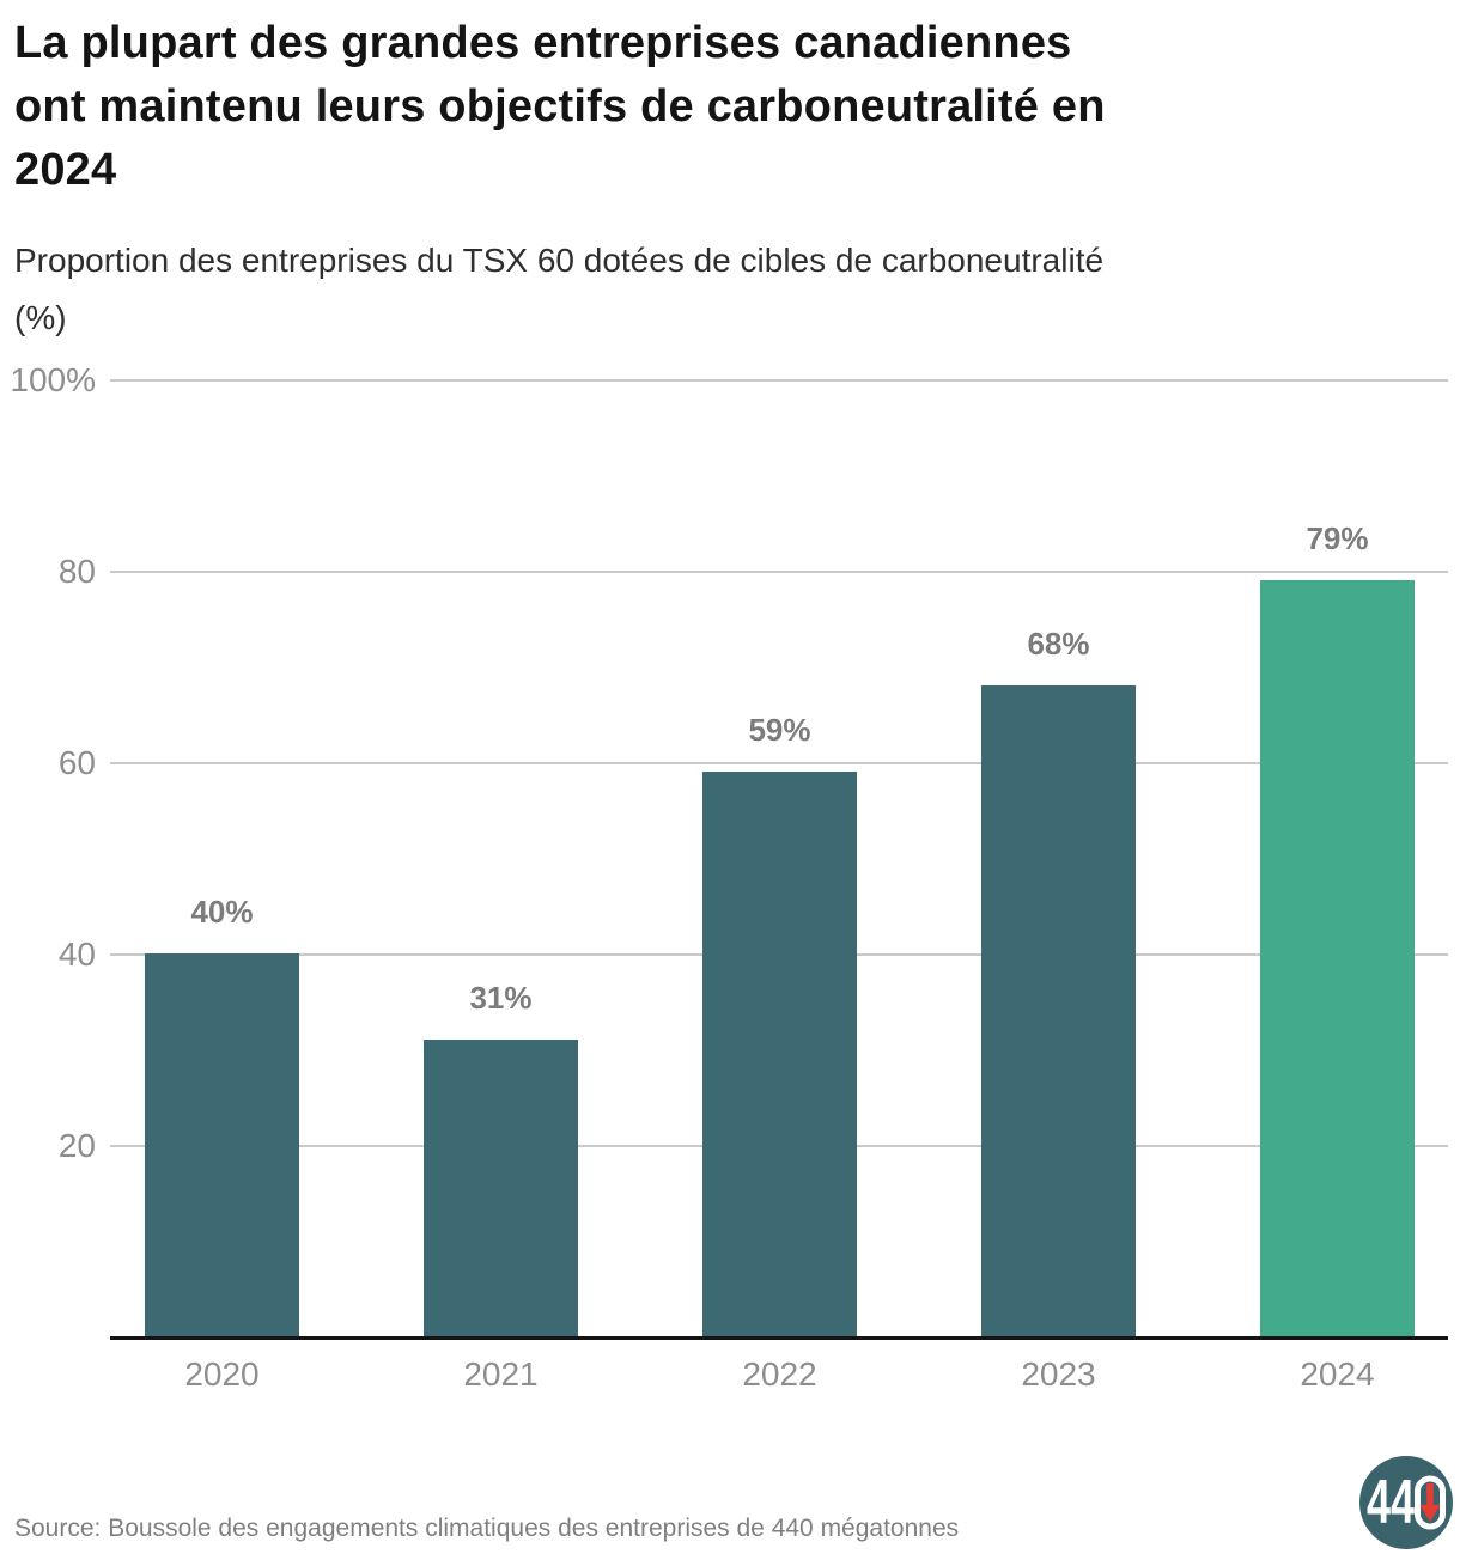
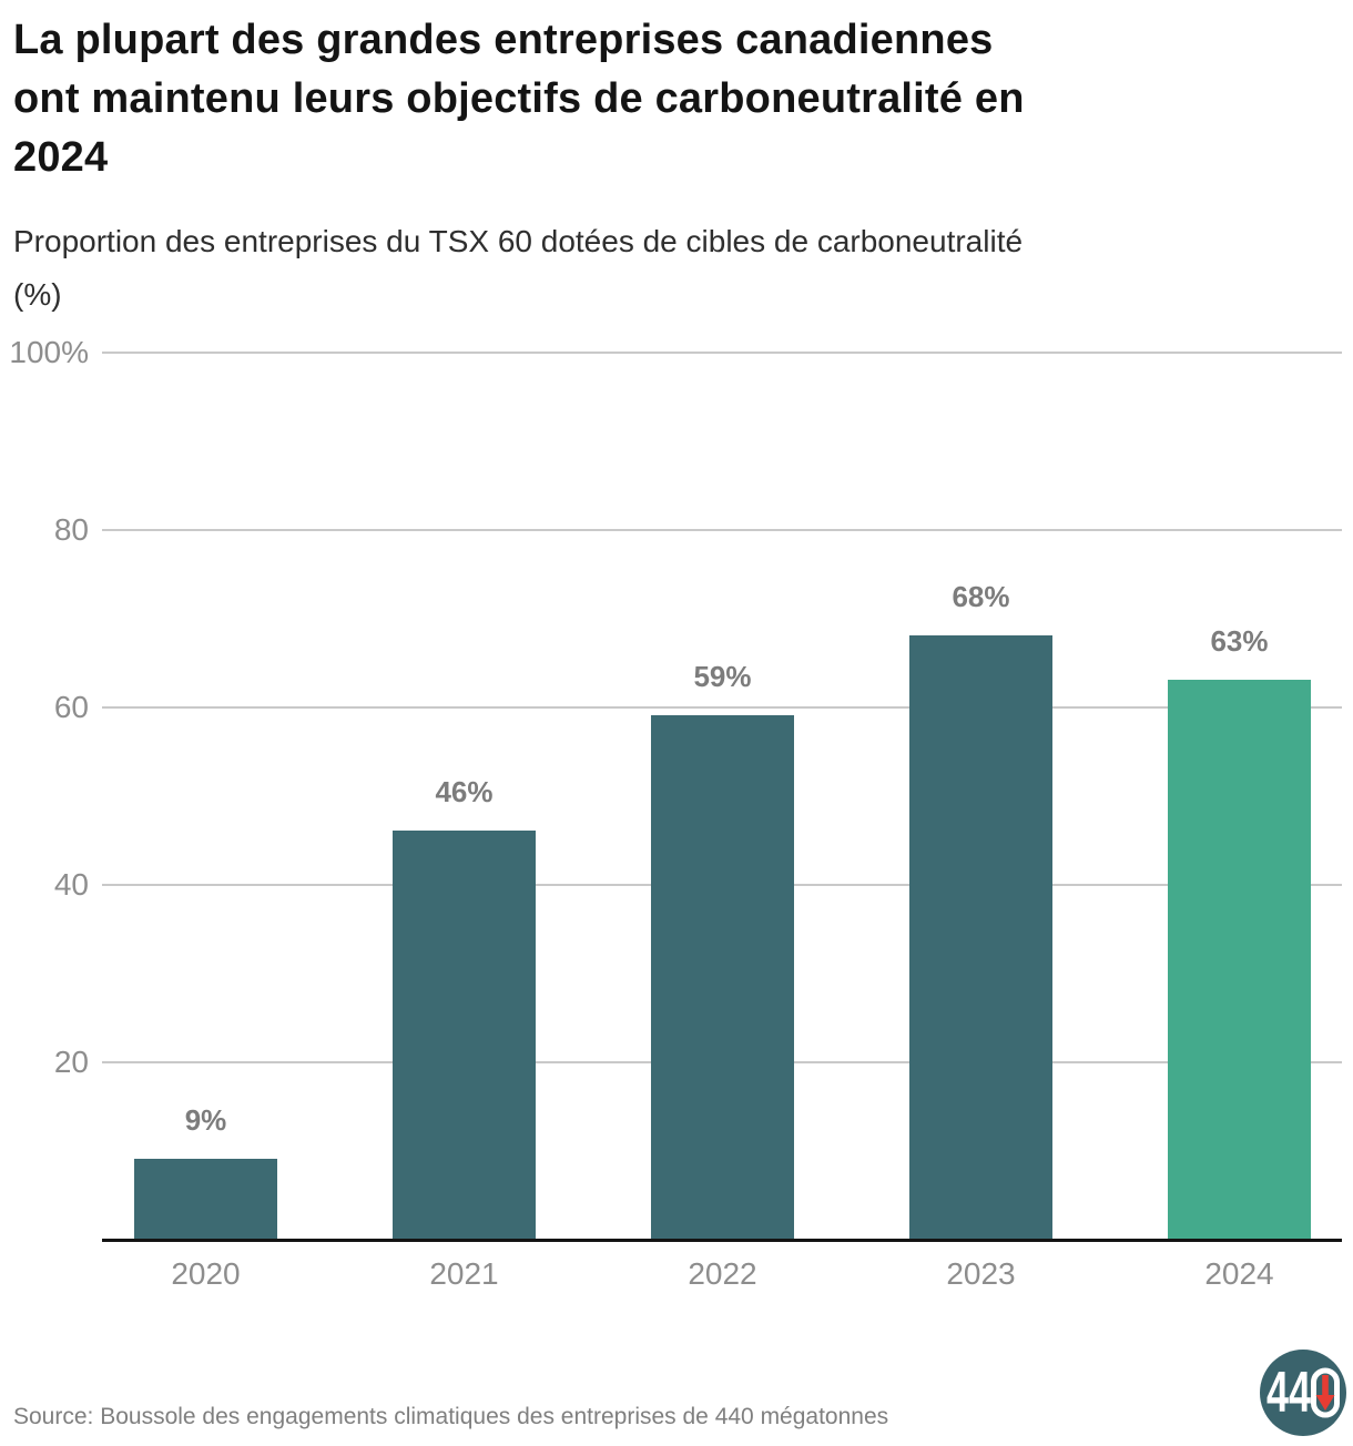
2020: 40% -> 9%
2021: 31% -> 46%
2024: 79% -> 63%
